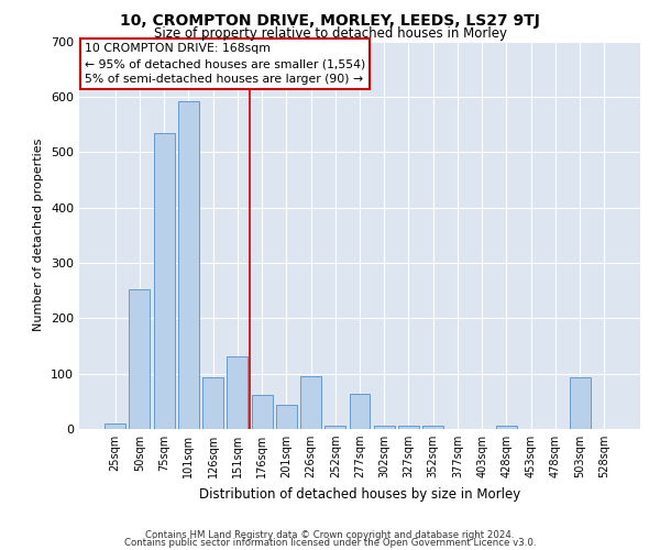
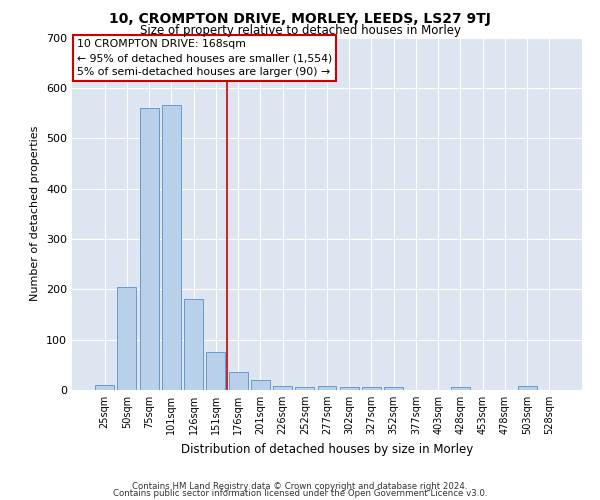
50sqm: 252 -> 205
75sqm: 534 -> 560
101sqm: 592 -> 565
126sqm: 94 -> 180
151sqm: 132 -> 75
176sqm: 62 -> 35
201sqm: 44 -> 20
226sqm: 96 -> 8
277sqm: 64 -> 8
503sqm: 94 -> 8
